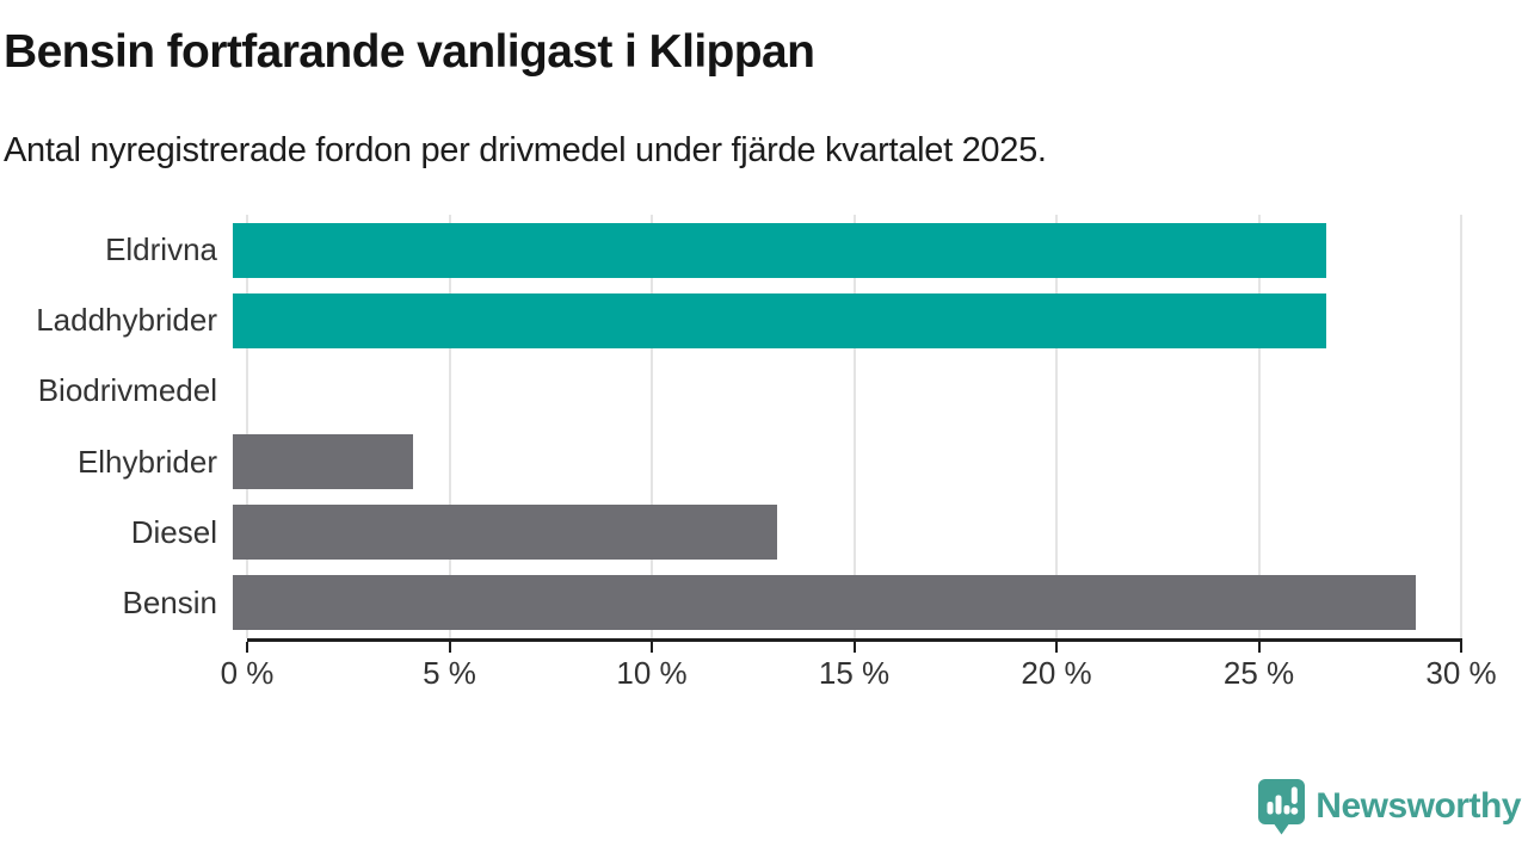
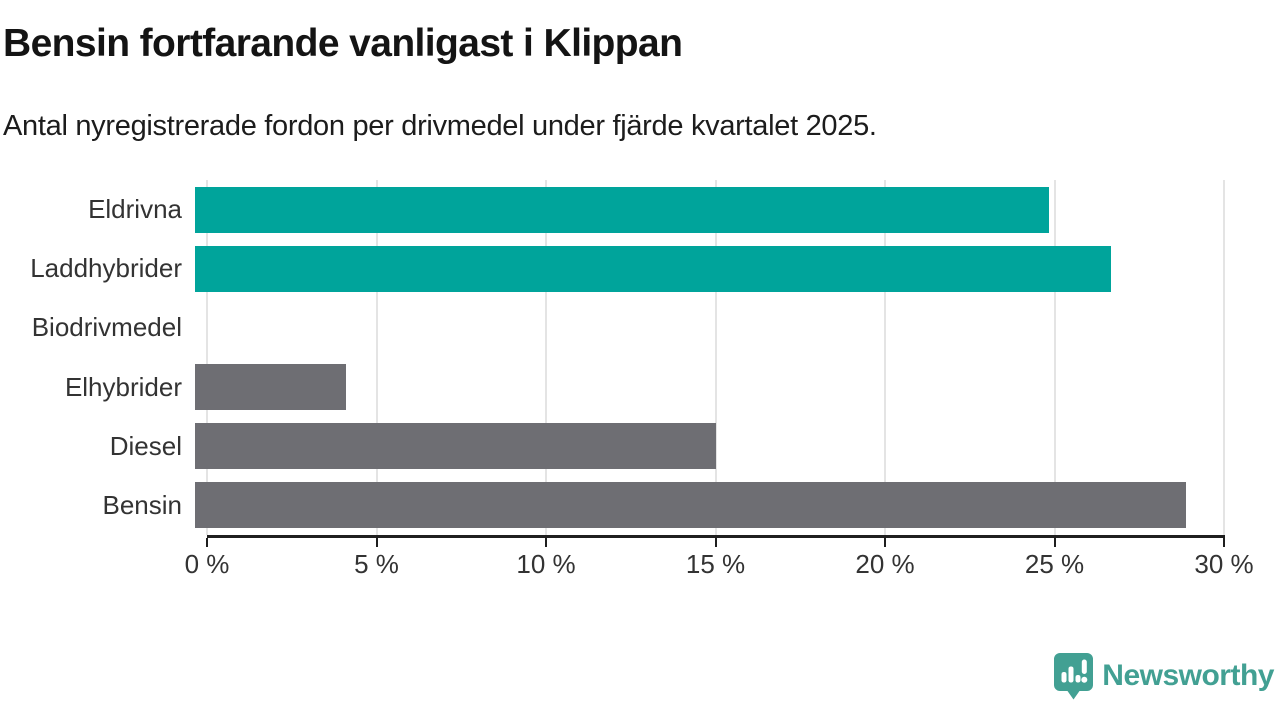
Eldrivna: 26.7% -> 24.9%
Diesel: 13.3% -> 15.2%
